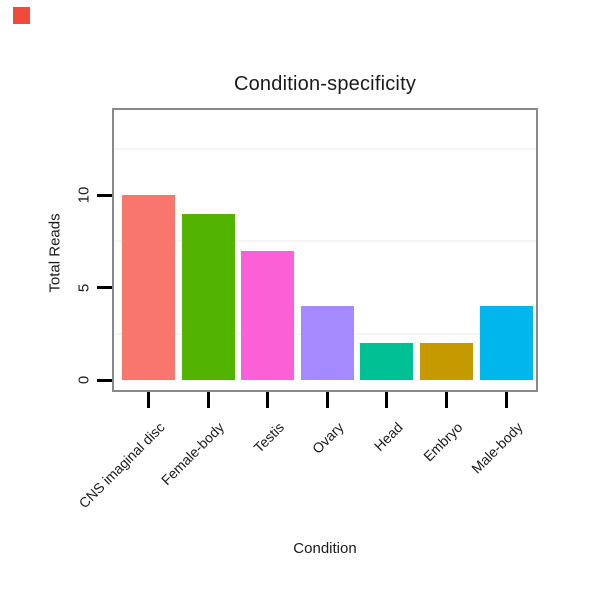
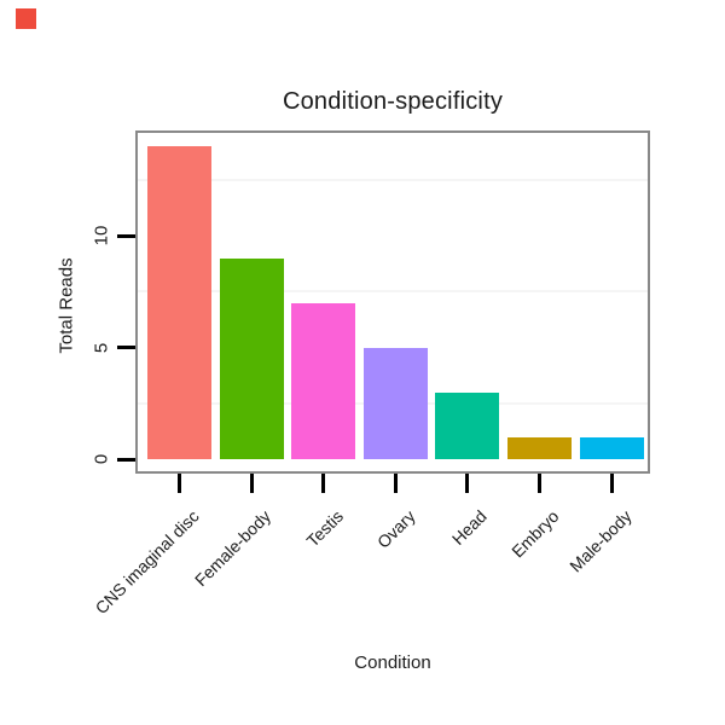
CNS imaginal disc: 10 -> 14
Ovary: 4 -> 5
Head: 2 -> 3
Embryo: 2 -> 1
Male-body: 4 -> 1
